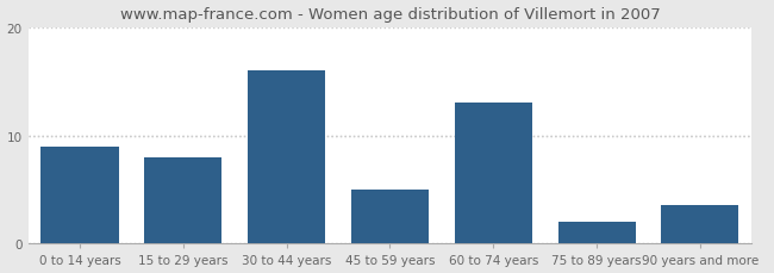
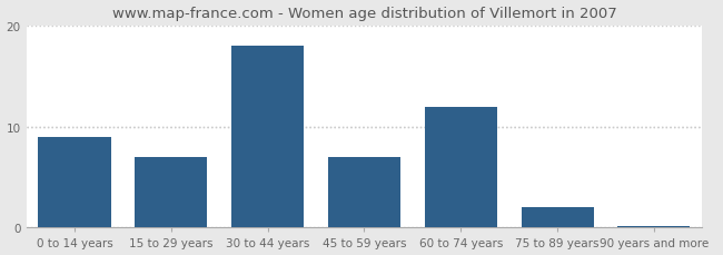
15 to 29 years: 8.0 -> 7.0
30 to 44 years: 16.0 -> 18.0
45 to 59 years: 5.0 -> 7.0
60 to 74 years: 13.0 -> 12.0
90 years and more: 3.6 -> 0.2
